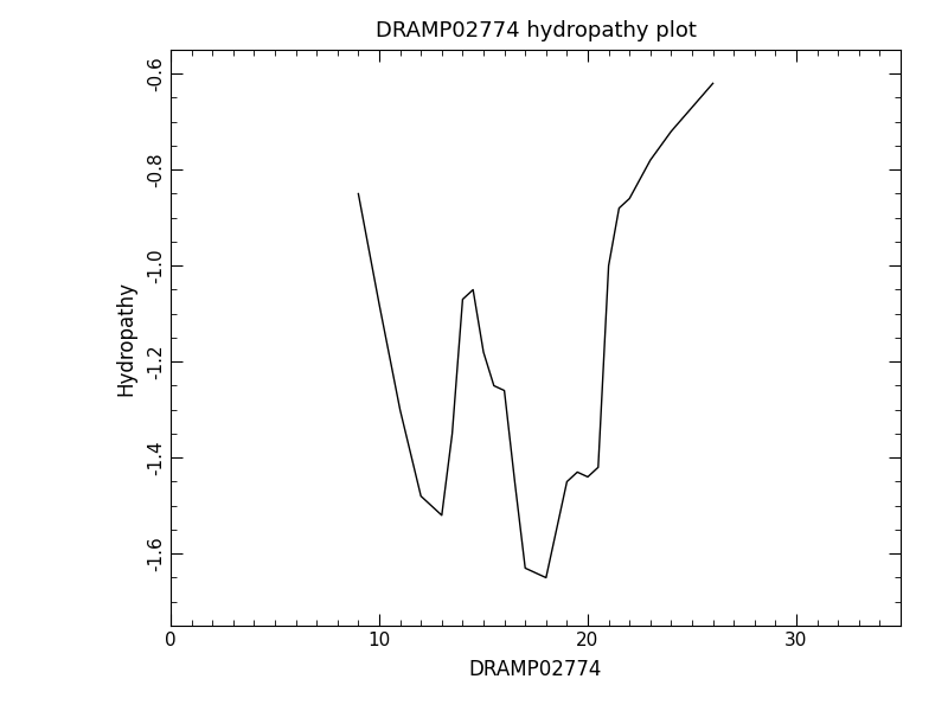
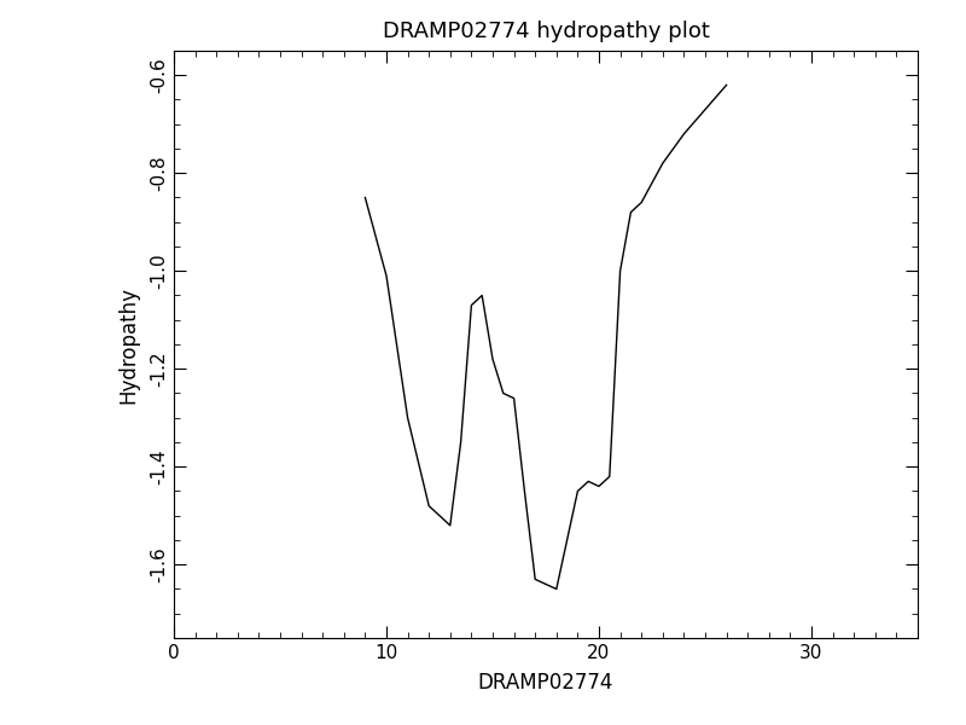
10: -1.08 -> -1.01
